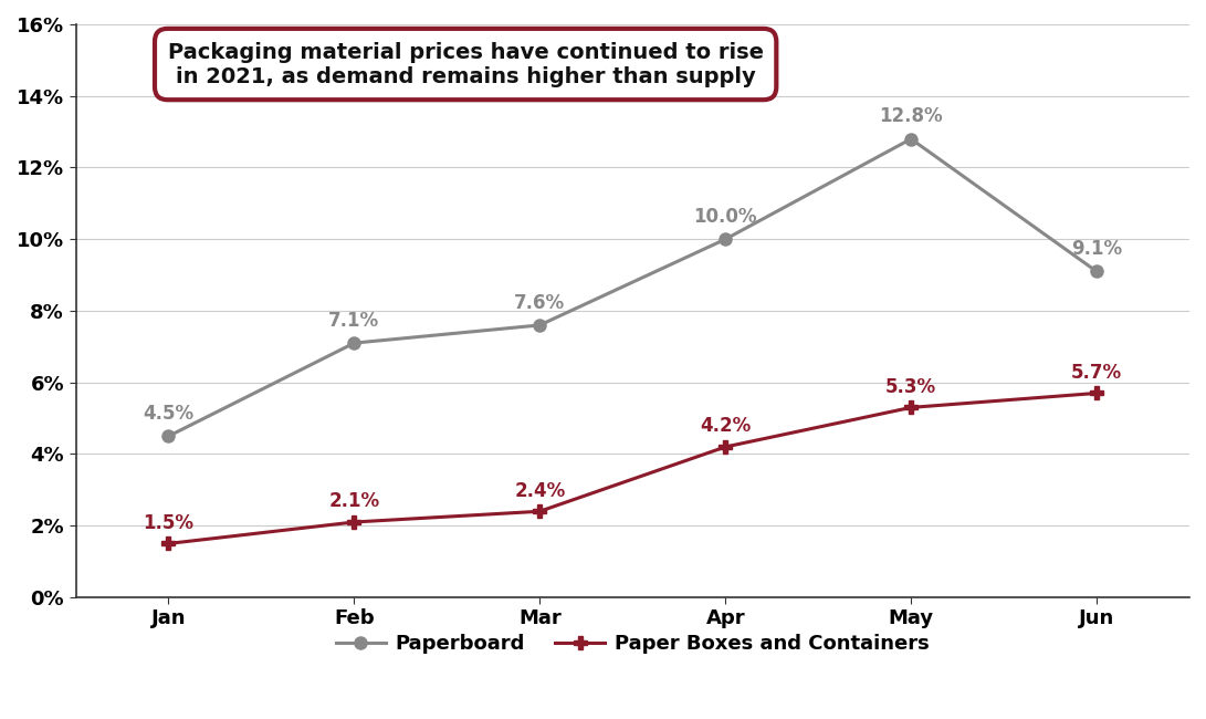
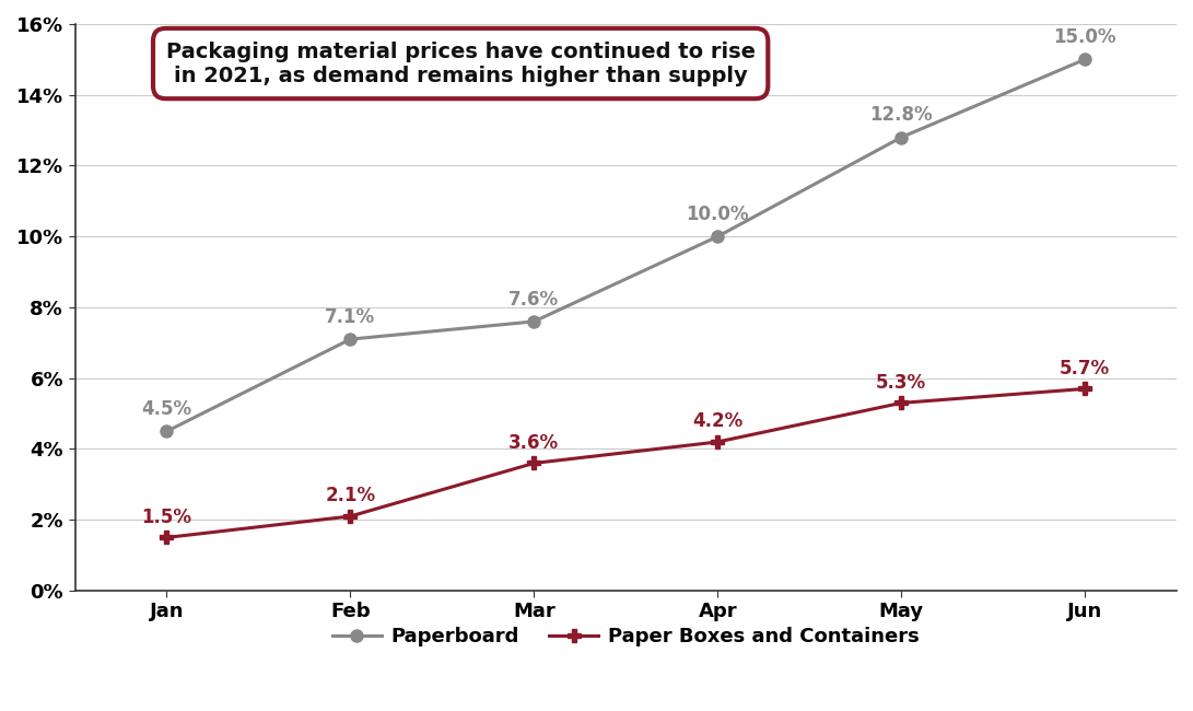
Paper Boxes and Containers/Mar: 2.4% -> 3.6%
Paperboard/Jun: 9.1% -> 15.0%
